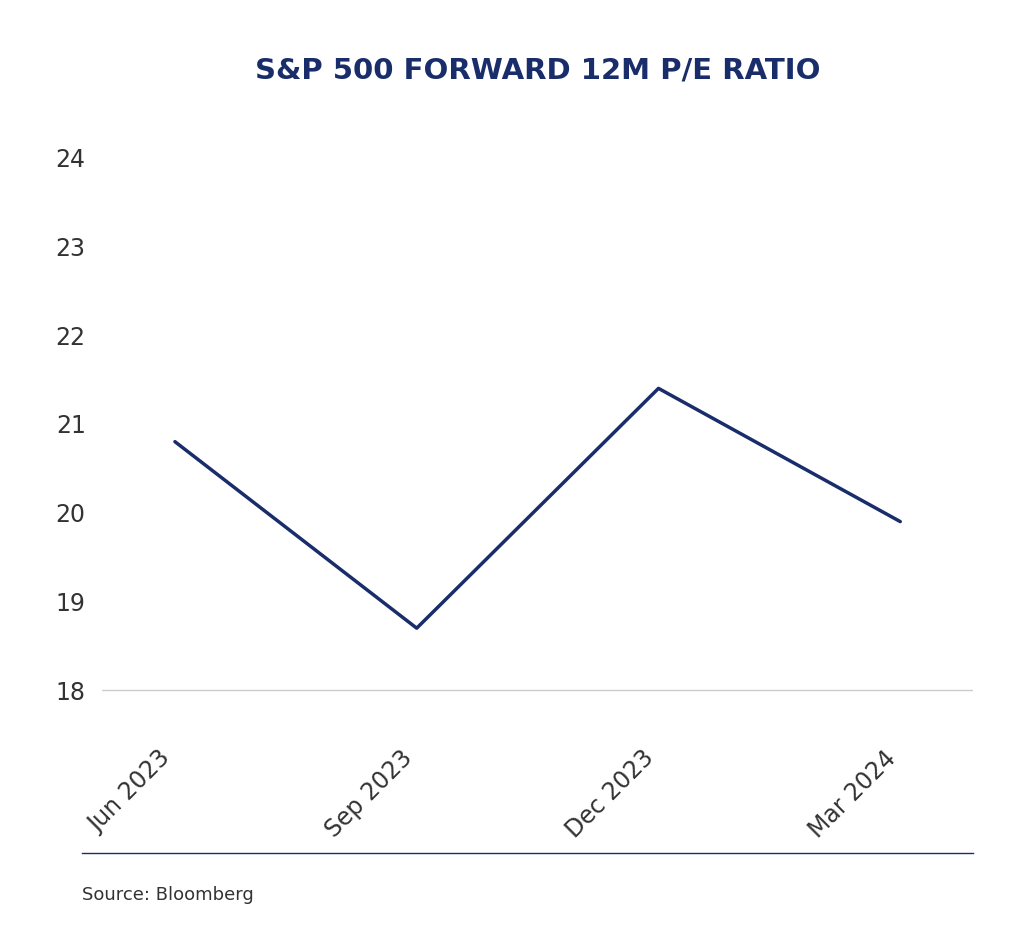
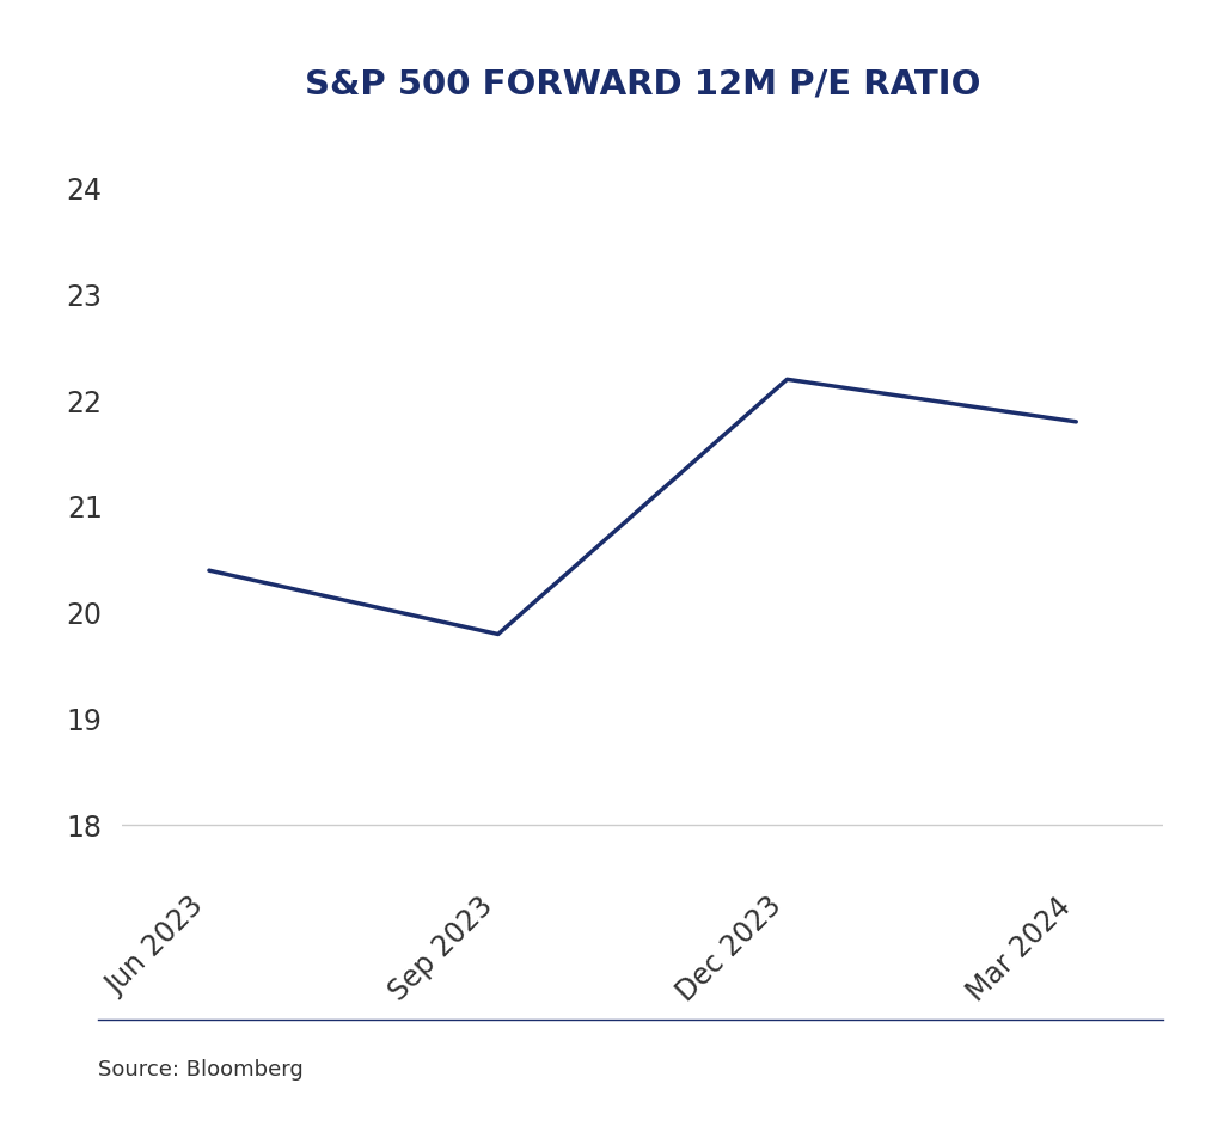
Jun 2023: 20.8 -> 20.4
Sep 2023: 18.7 -> 19.8
Dec 2023: 21.4 -> 22.2
Mar 2024: 19.9 -> 21.8
